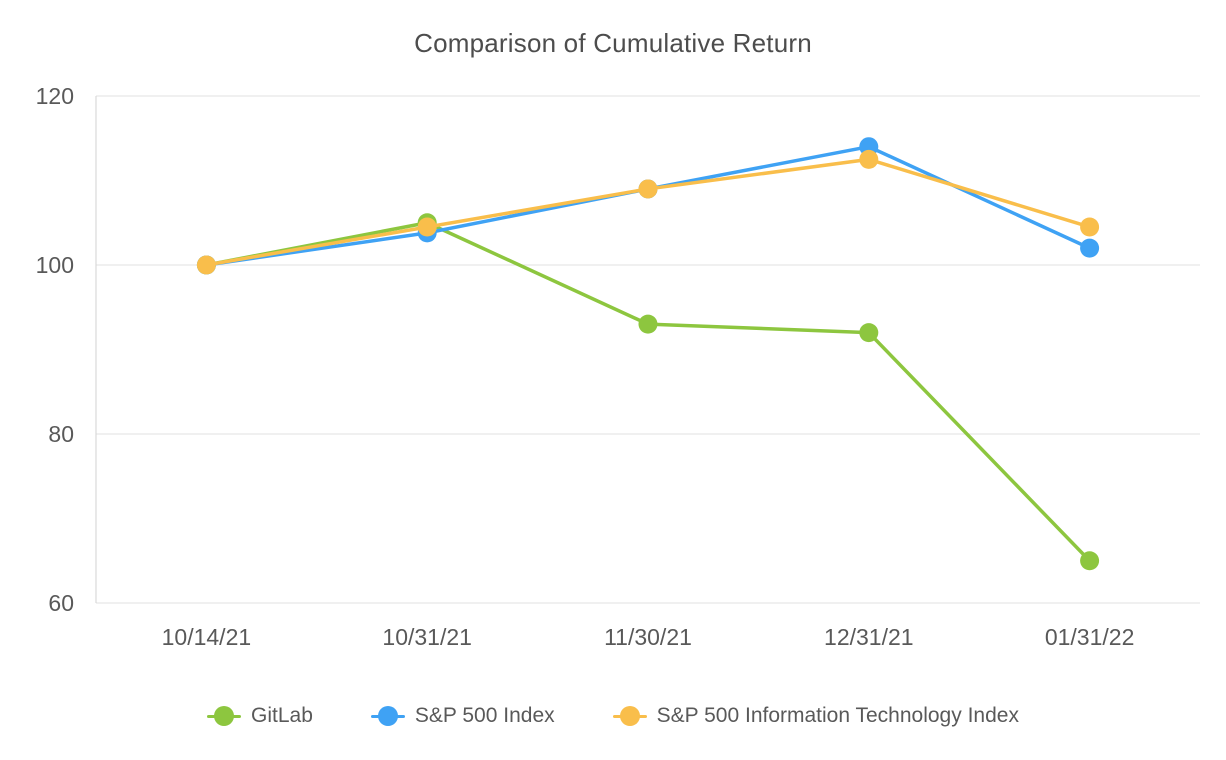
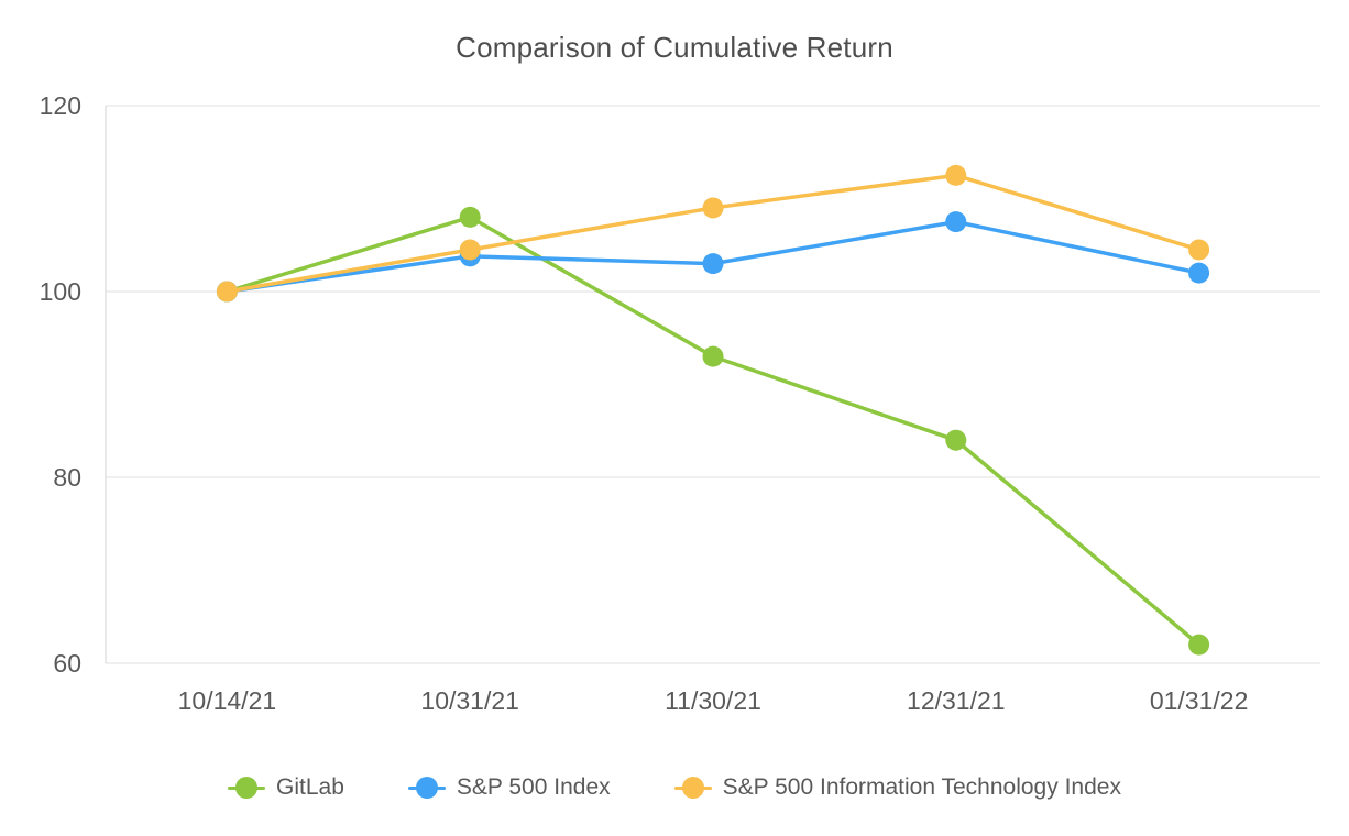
GitLab/10/31/21: 105 -> 108
S&P 500 Index/11/30/21: 109 -> 103
GitLab/12/31/21: 92 -> 84
S&P 500 Index/12/31/21: 114 -> 108
GitLab/01/31/22: 65 -> 62
